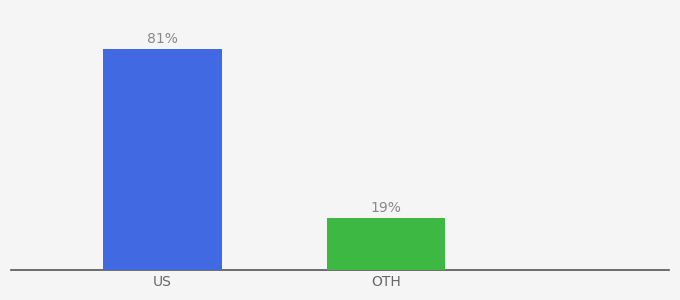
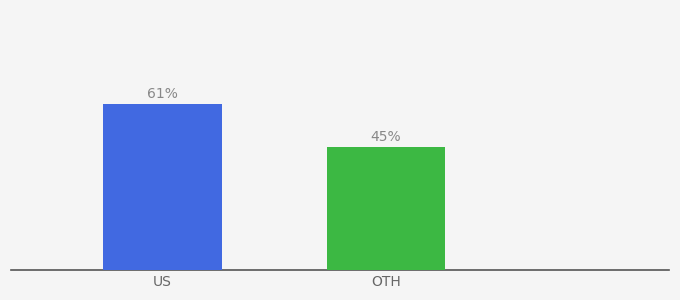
US: 81% -> 61%
OTH: 19% -> 45%
